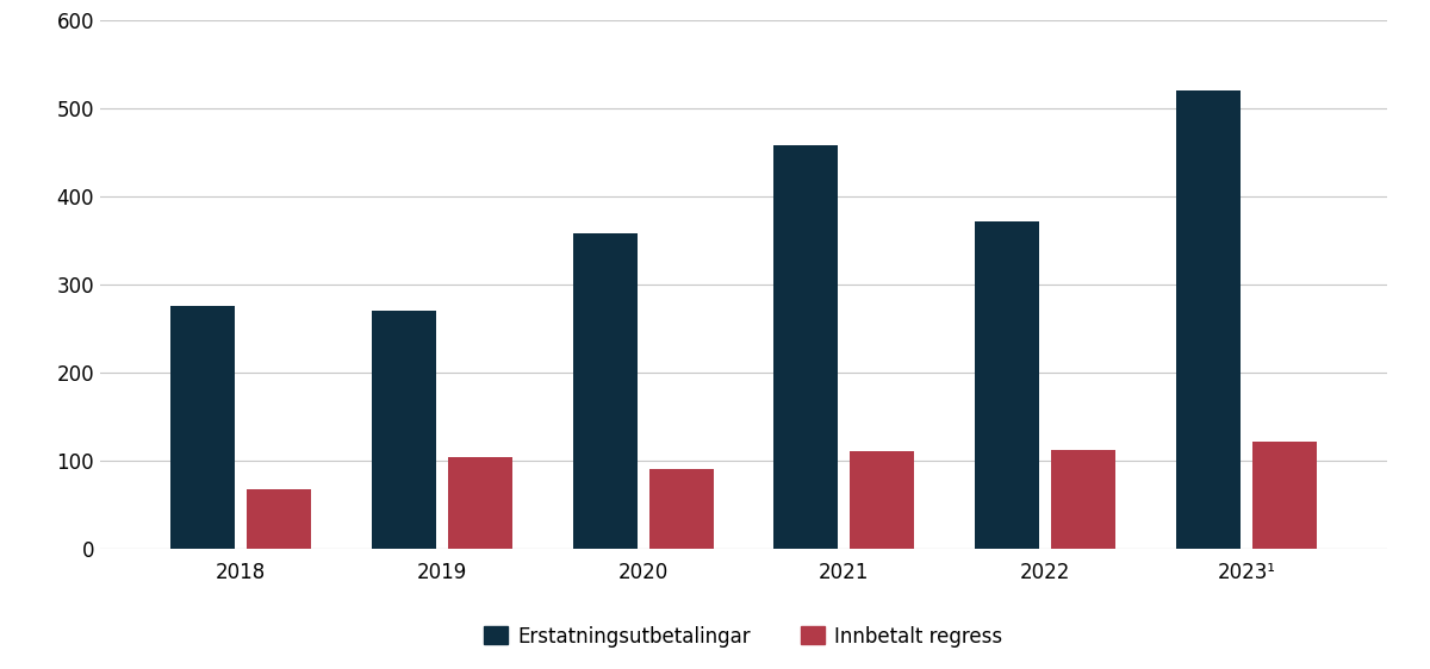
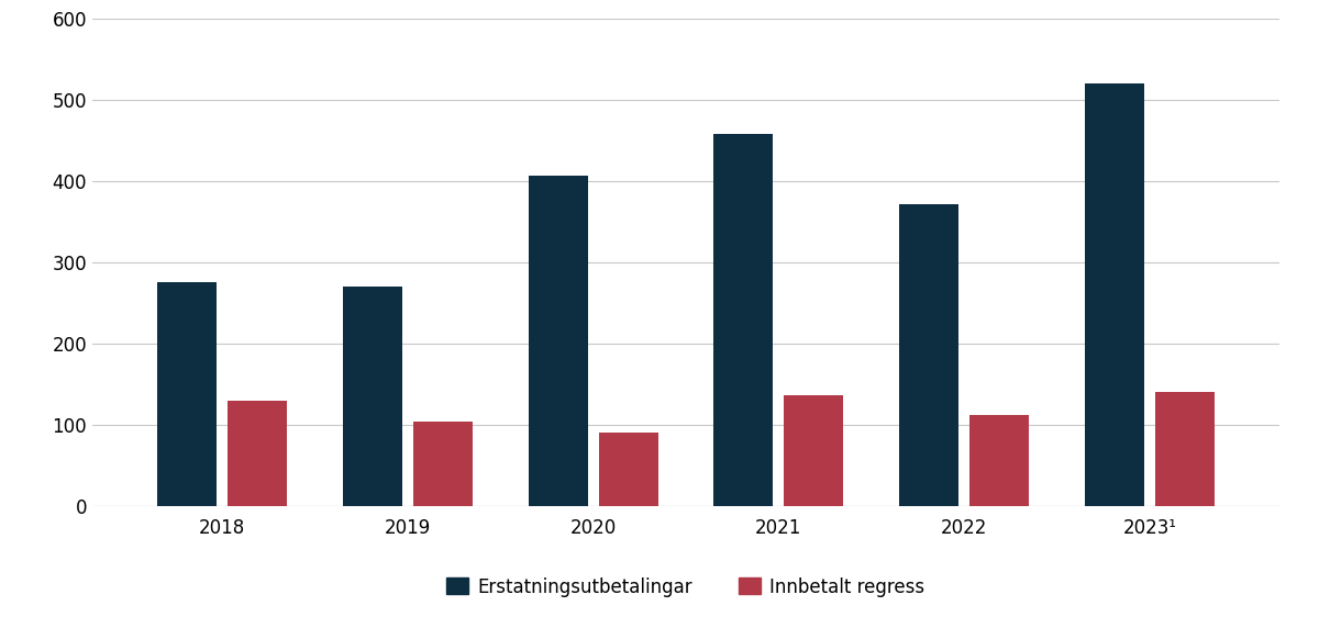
Innbetalt regress/2018: 68 -> 130
Erstatningsutbetalingar/2020: 358 -> 406
Innbetalt regress/2021: 111 -> 136
Innbetalt regress/2023¹: 122 -> 140
